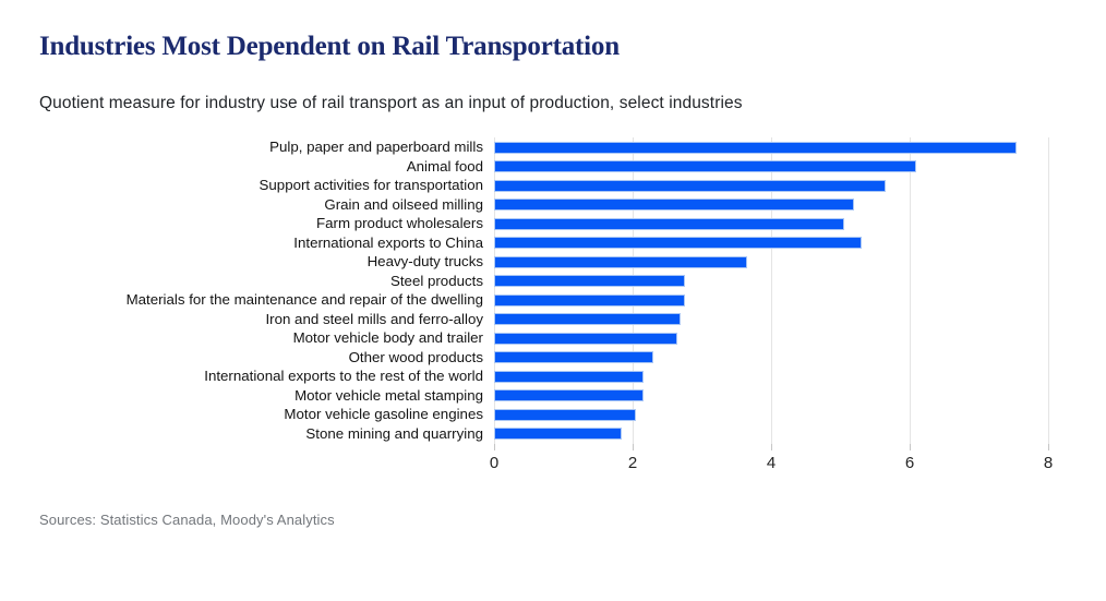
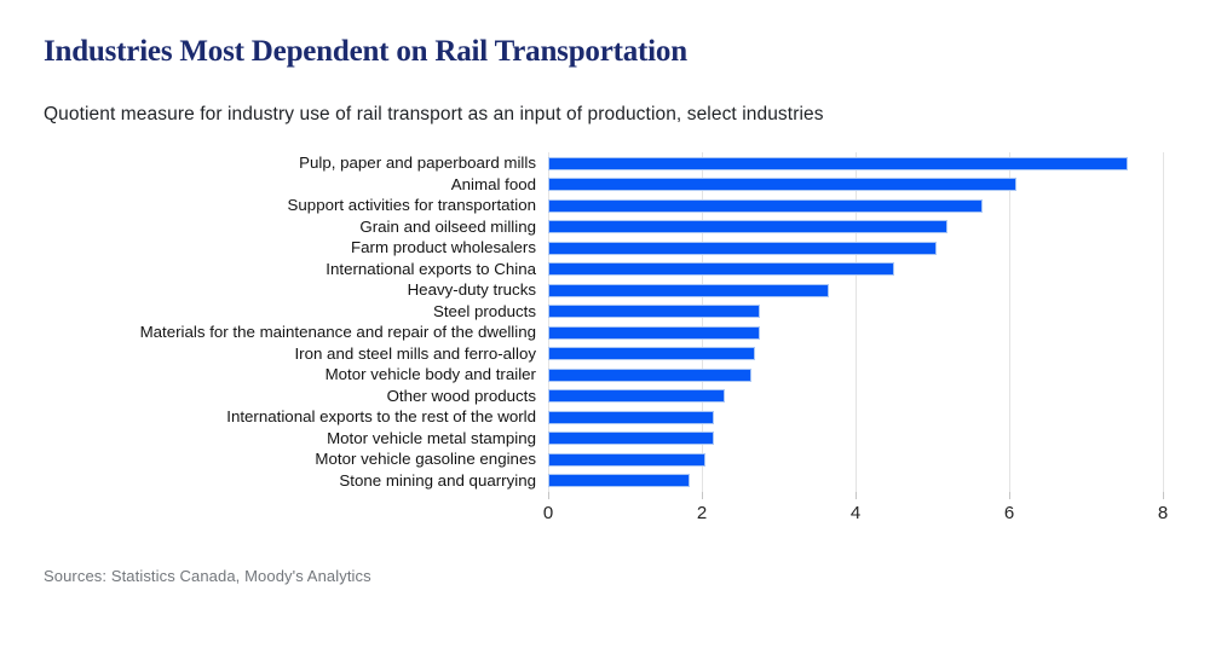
International exports to China: 5.3 -> 4.5
